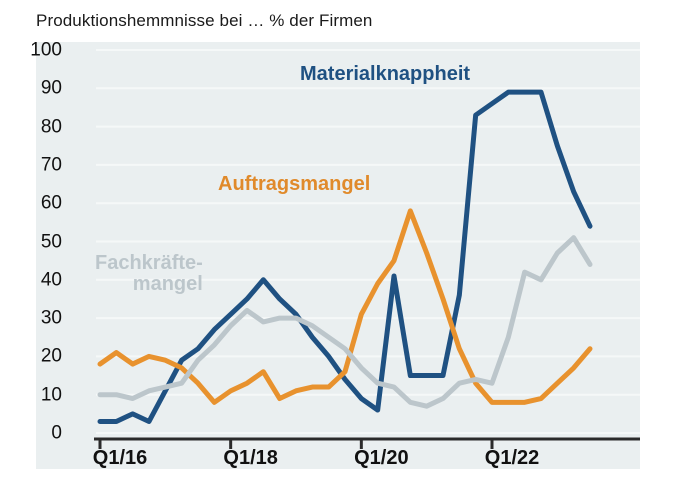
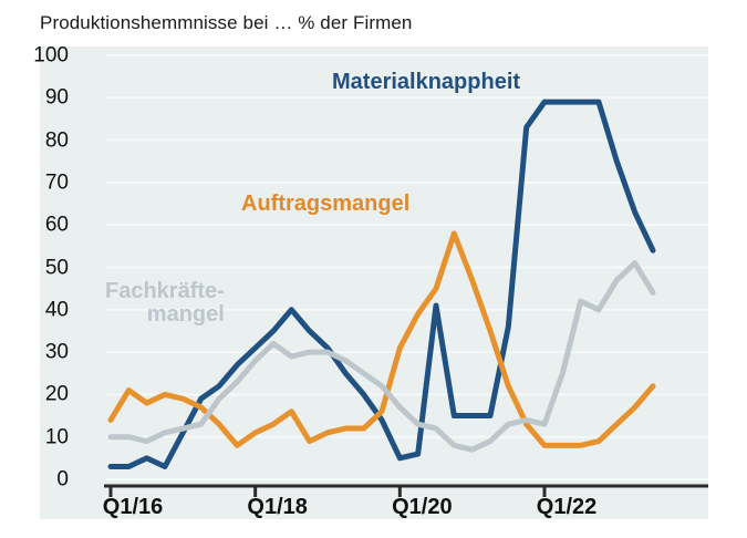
Auftragsmangel/Q1/16: 18 -> 14
Materialknappheit/Q1/20: 9 -> 5
Materialknappheit/Q1/22: 86 -> 89
